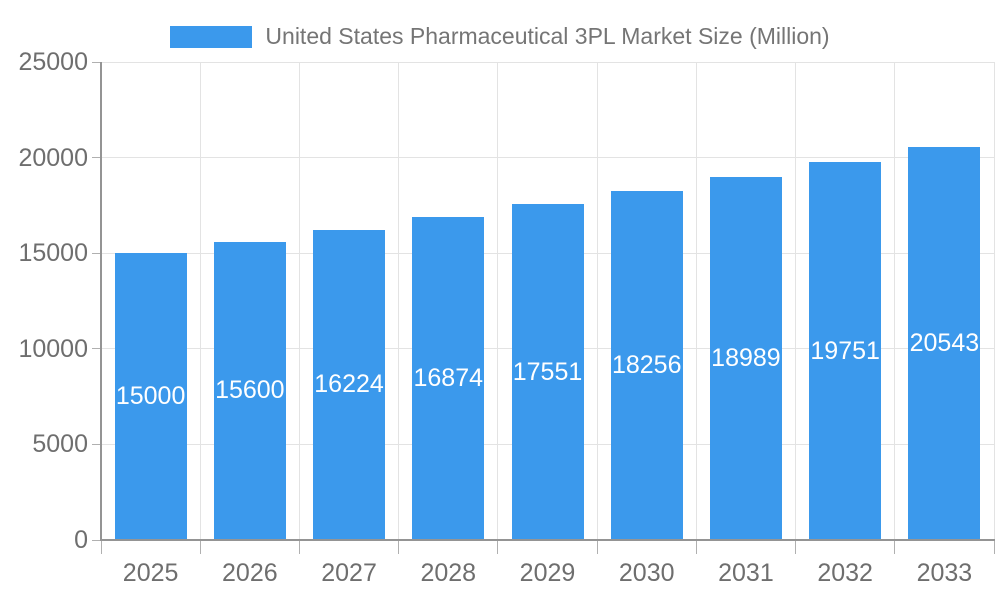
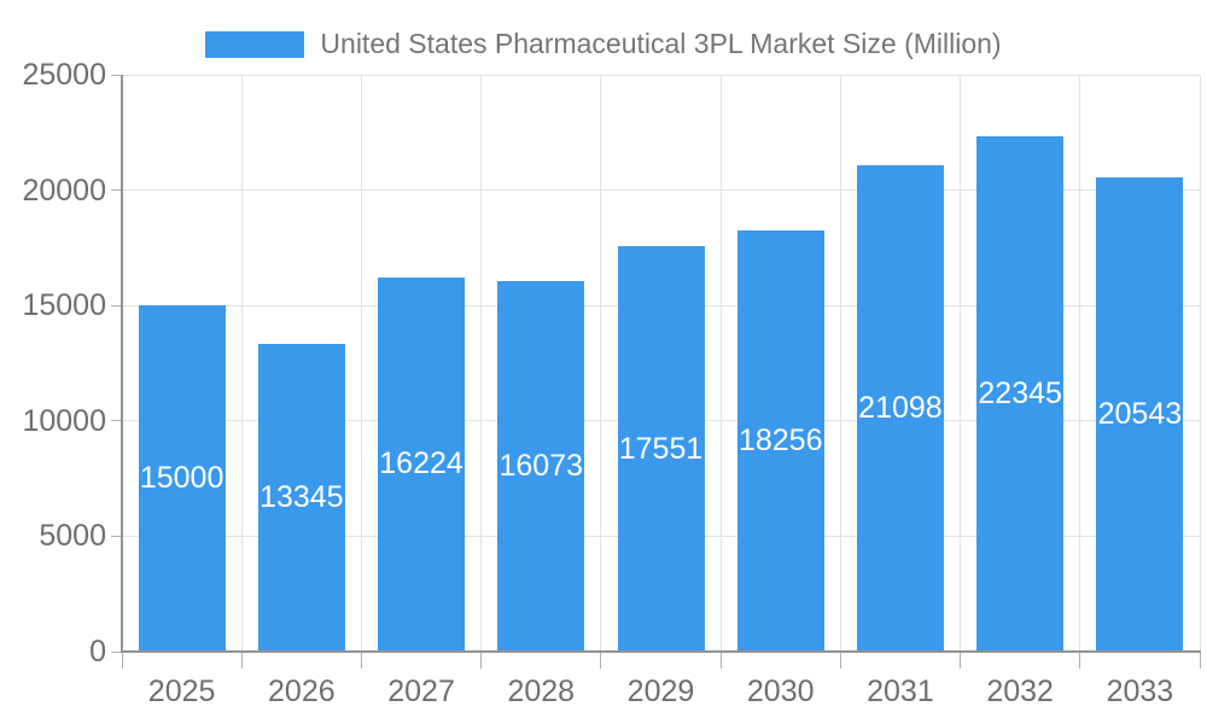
2026: 15600 -> 13345
2028: 16874 -> 16073
2031: 18989 -> 21098
2032: 19751 -> 22345
